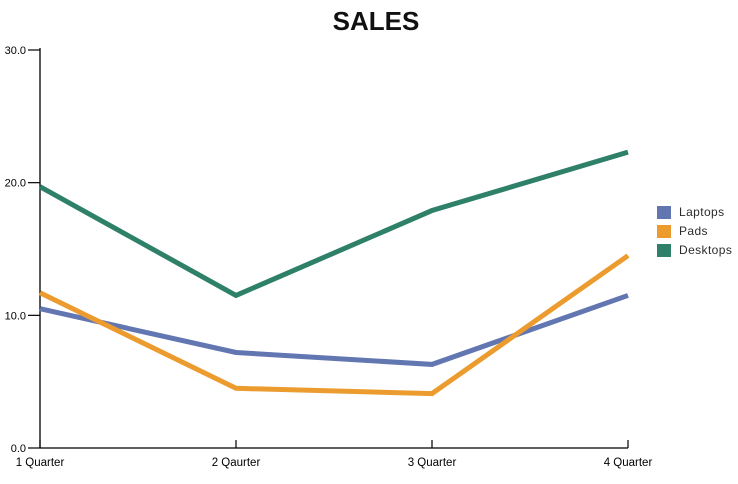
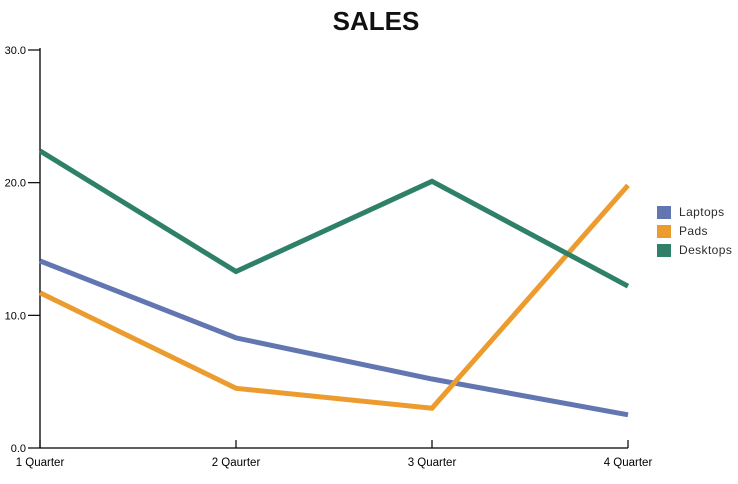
Laptops/1 Quarter: 10.5 -> 14.1
Desktops/1 Quarter: 19.7 -> 22.4
Laptops/2 Qaurter: 7.2 -> 8.3
Desktops/2 Qaurter: 11.5 -> 13.3
Laptops/3 Quarter: 6.3 -> 5.2
Pads/3 Quarter: 4.1 -> 3.0
Desktops/3 Quarter: 17.9 -> 20.1
Laptops/4 Quarter: 11.5 -> 2.5
Pads/4 Quarter: 14.5 -> 19.8
Desktops/4 Quarter: 22.3 -> 12.2
